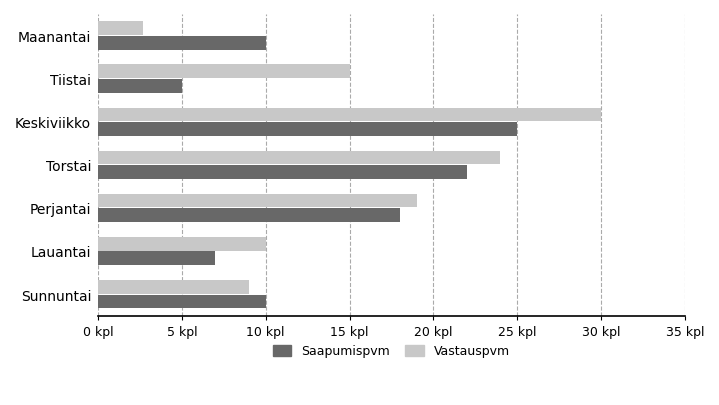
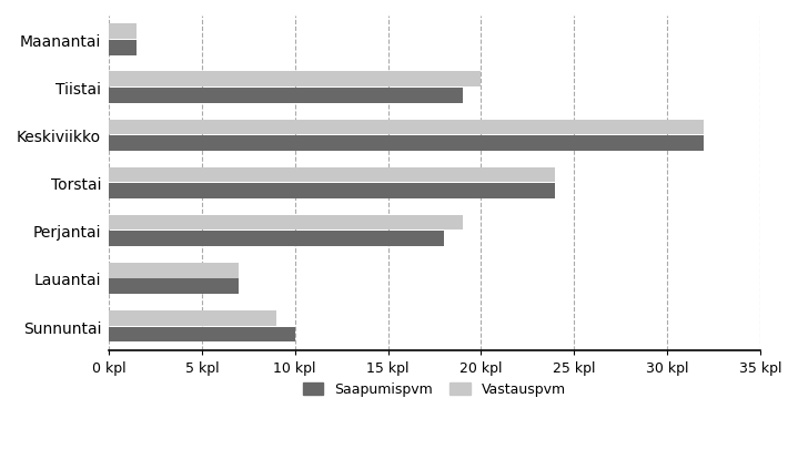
Vastauspvm/Maanantai: 2.7 kpl -> 1.5 kpl
Saapumispvm/Maanantai: 10.0 kpl -> 1.5 kpl
Vastauspvm/Tiistai: 15.0 kpl -> 20.0 kpl
Saapumispvm/Tiistai: 5.0 kpl -> 19.0 kpl
Vastauspvm/Keskiviikko: 30.0 kpl -> 32.0 kpl
Saapumispvm/Keskiviikko: 25.0 kpl -> 32.0 kpl
Saapumispvm/Torstai: 22.0 kpl -> 24.0 kpl
Vastauspvm/Lauantai: 10.0 kpl -> 7.0 kpl
